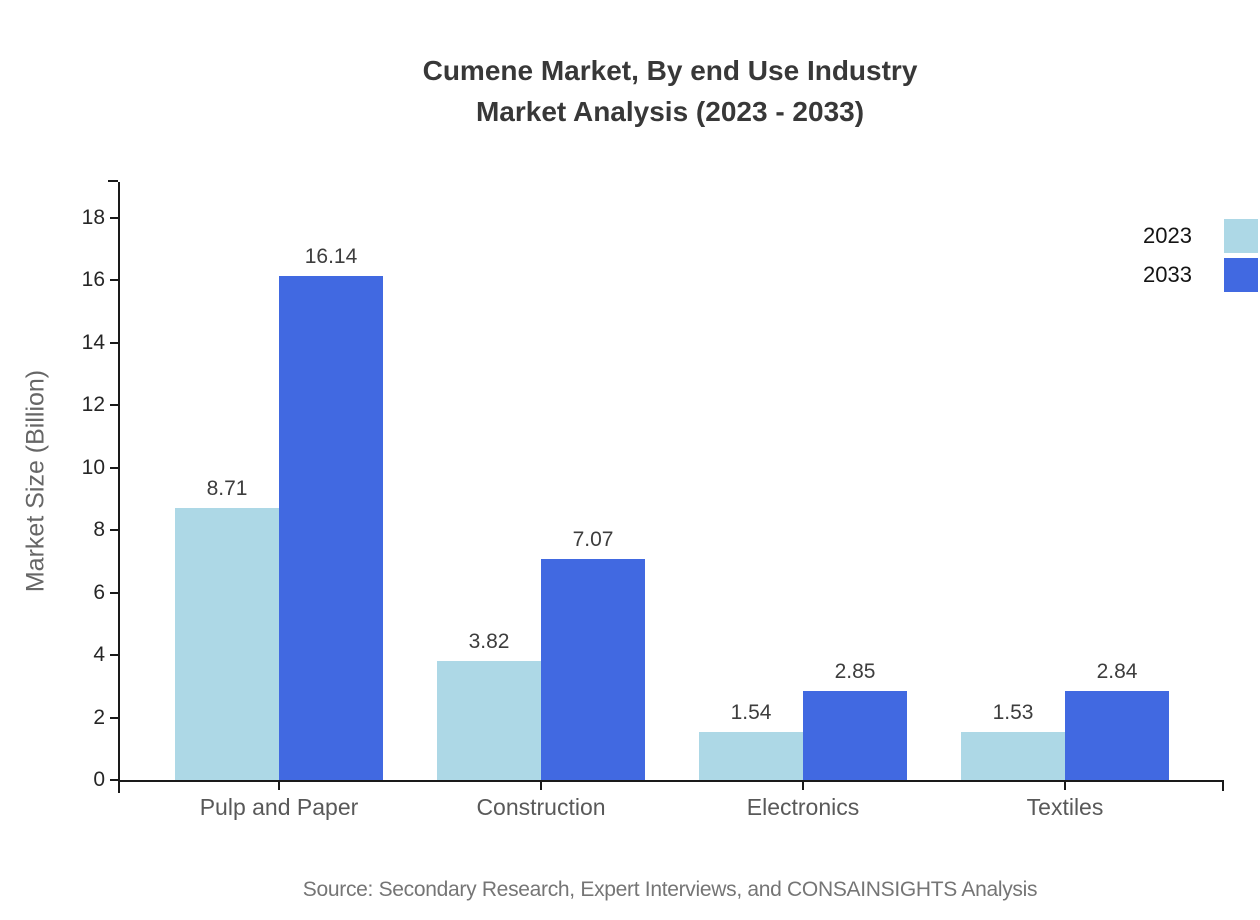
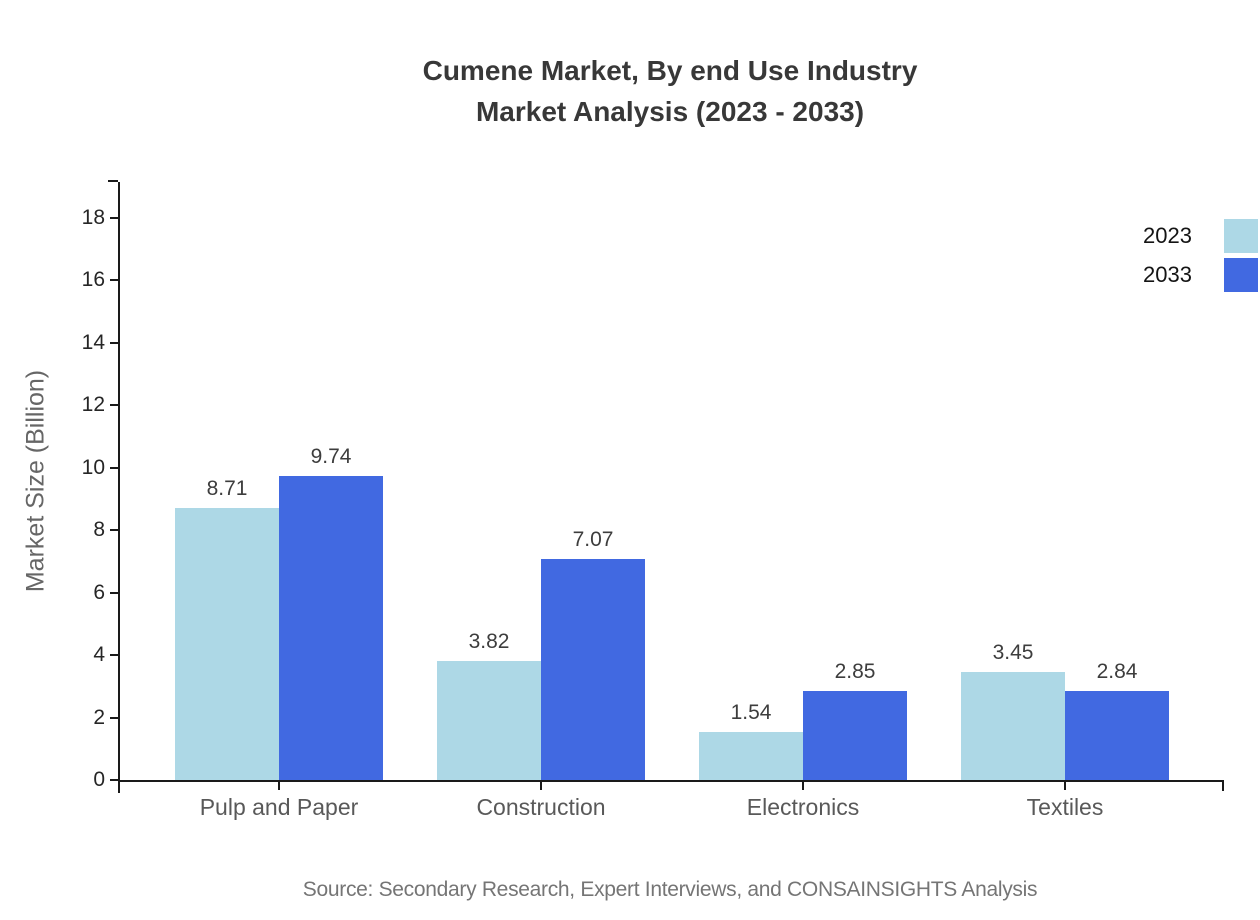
2033/Pulp and Paper: 16.14 -> 9.74
2023/Textiles: 1.53 -> 3.45
